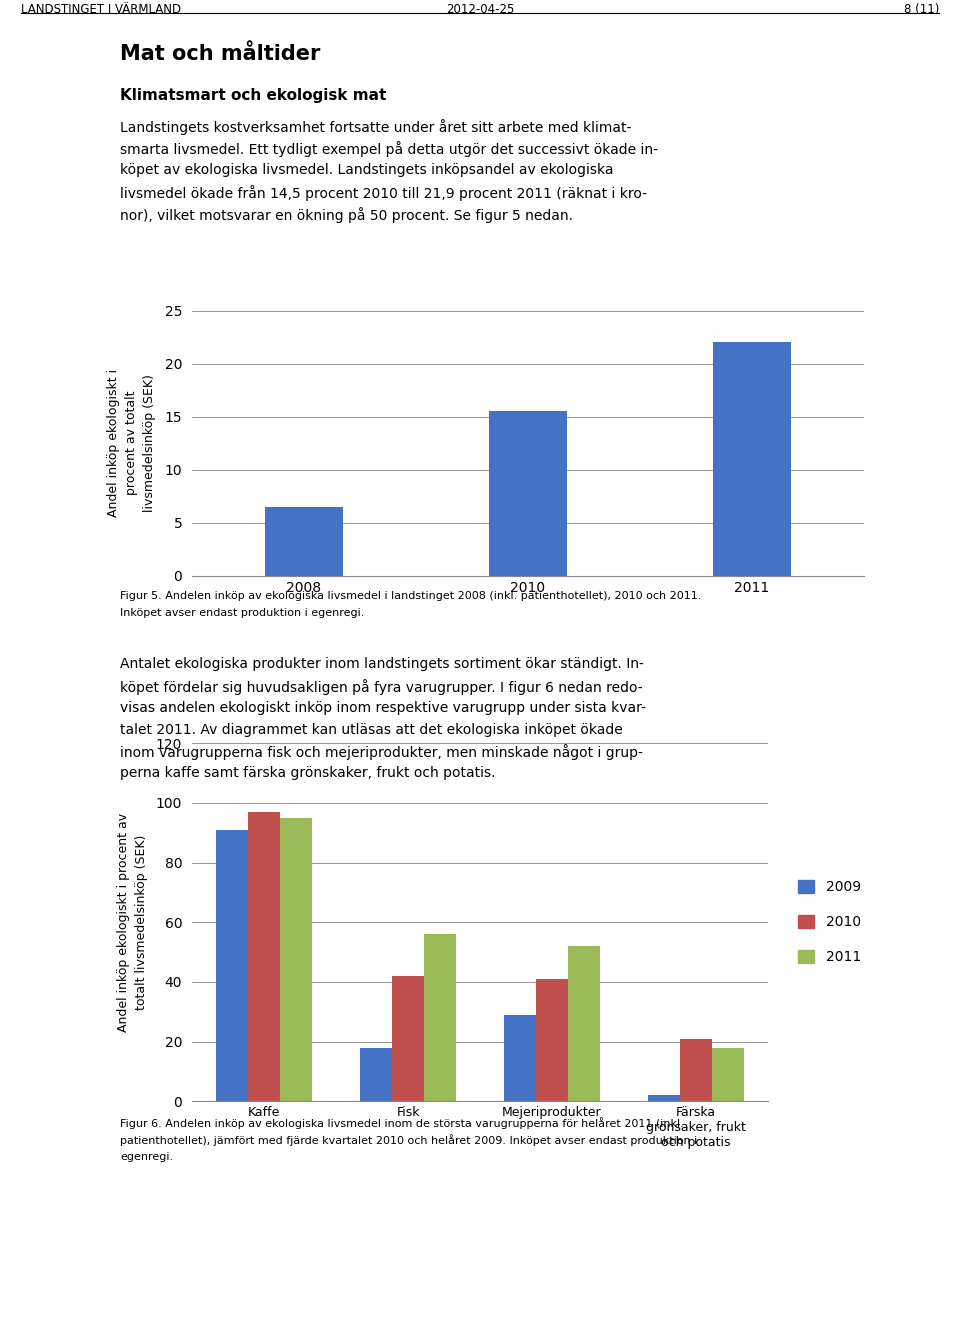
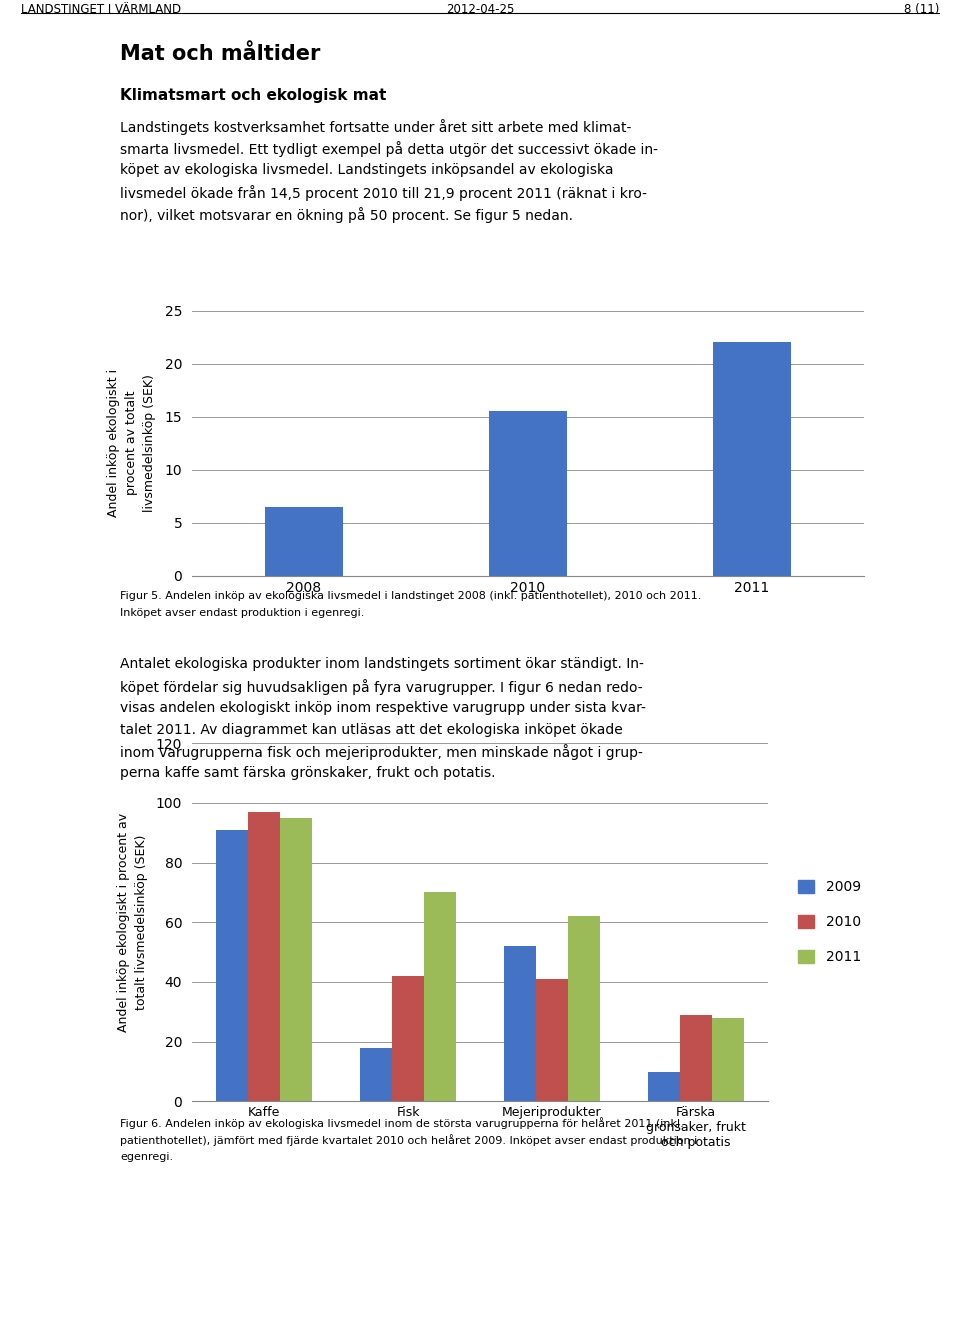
2011/Fisk: 56 -> 70
2009/Mejeriprodukter: 29 -> 52
2011/Mejeriprodukter: 52 -> 62
2009/Färska grönsaker, frukt och potatis: 2 -> 10
2010/Färska grönsaker, frukt och potatis: 21 -> 29
2011/Färska grönsaker, frukt och potatis: 18 -> 28
